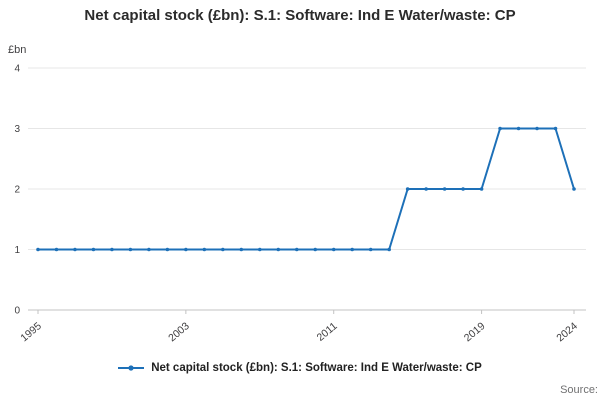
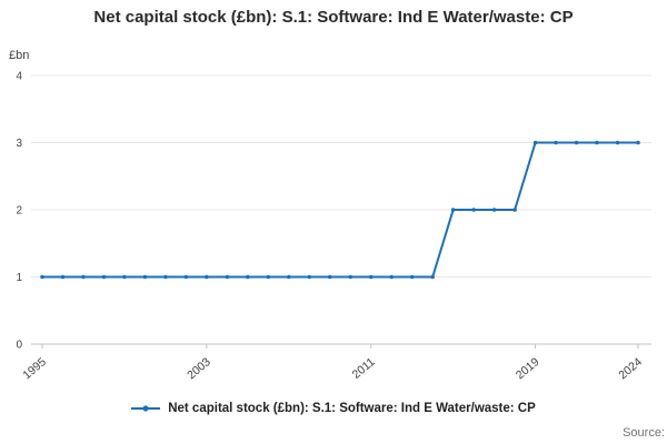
2019: 2 -> 3
2024: 2 -> 3
